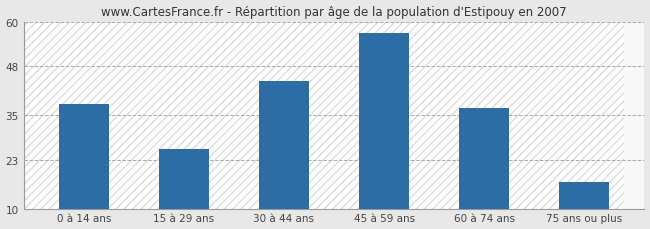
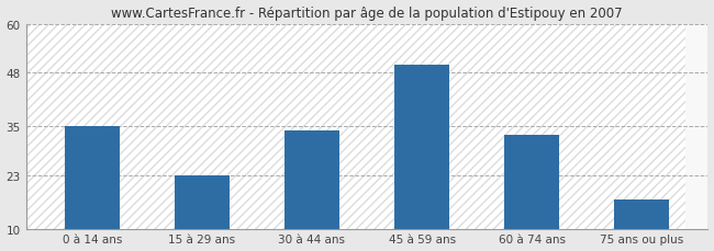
0 à 14 ans: 38 -> 35
15 à 29 ans: 26 -> 23
30 à 44 ans: 44 -> 34
45 à 59 ans: 57 -> 50
60 à 74 ans: 37 -> 33
